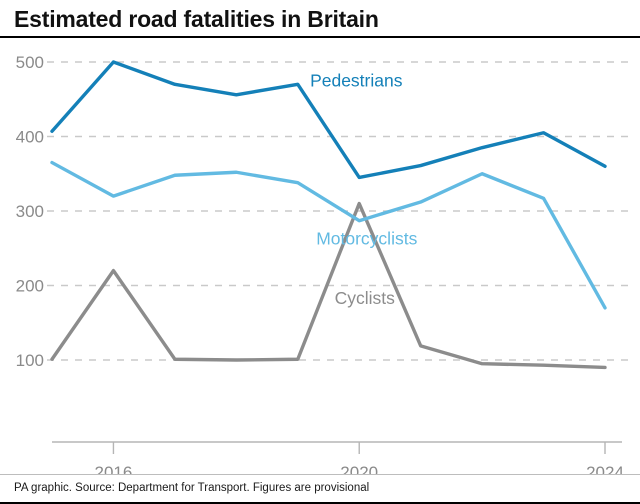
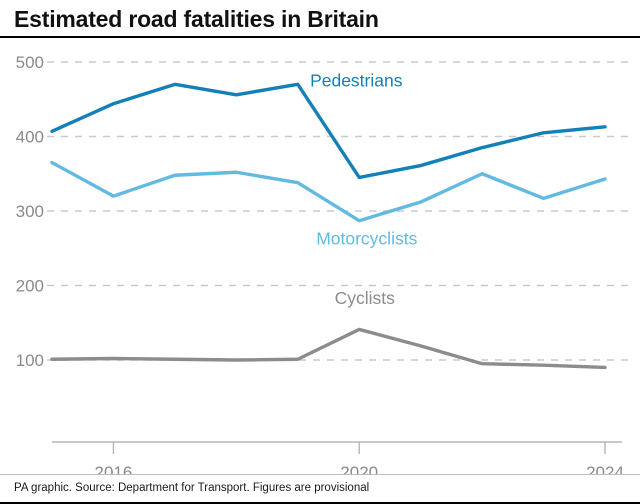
Pedestrians/2016: 500 -> 440
Cyclists/2016: 220 -> 100
Cyclists/2020: 310 -> 140
Pedestrians/2024: 360 -> 410
Motorcyclists/2024: 170 -> 340
